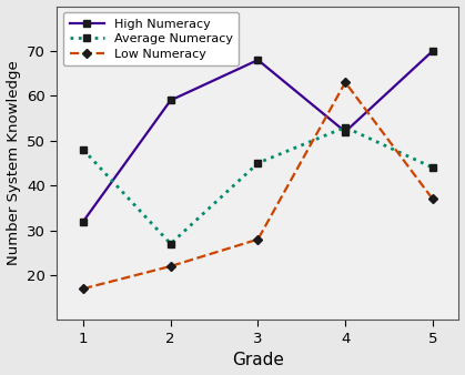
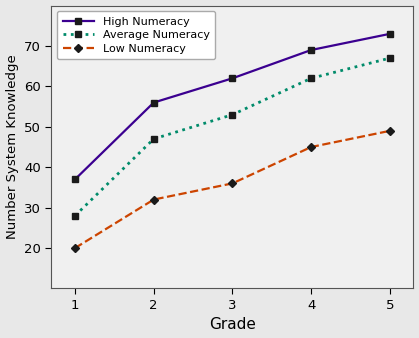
High Numeracy/1: 32 -> 37
Average Numeracy/1: 48 -> 28
Low Numeracy/1: 17 -> 20
High Numeracy/2: 59 -> 56
Average Numeracy/2: 27 -> 47
Low Numeracy/2: 22 -> 32
High Numeracy/3: 68 -> 62
Average Numeracy/3: 45 -> 53
Low Numeracy/3: 28 -> 36
High Numeracy/4: 52 -> 69
Average Numeracy/4: 53 -> 62
Low Numeracy/4: 63 -> 45
High Numeracy/5: 70 -> 73
Average Numeracy/5: 44 -> 67
Low Numeracy/5: 37 -> 49
